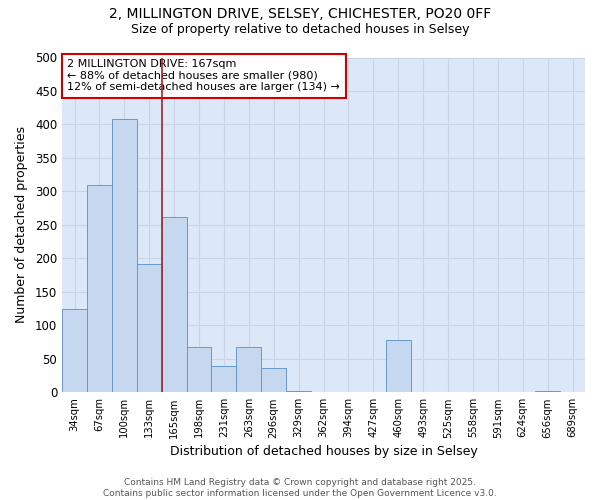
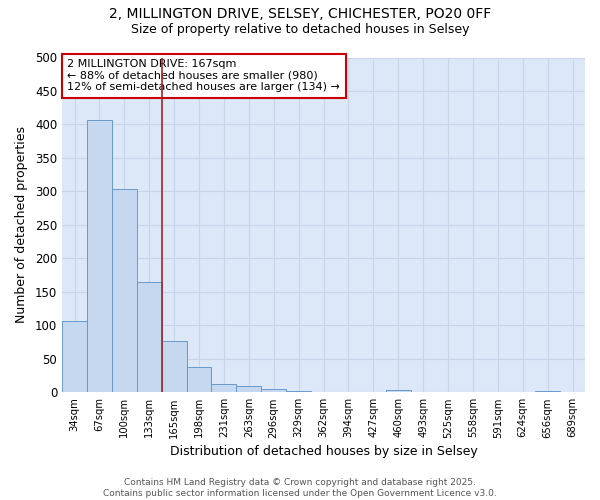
34sqm: 124 -> 107
67sqm: 310 -> 406
100sqm: 408 -> 303
133sqm: 192 -> 165
165sqm: 262 -> 76
198sqm: 68 -> 38
231sqm: 40 -> 13
263sqm: 68 -> 10
296sqm: 36 -> 5
460sqm: 78 -> 3
